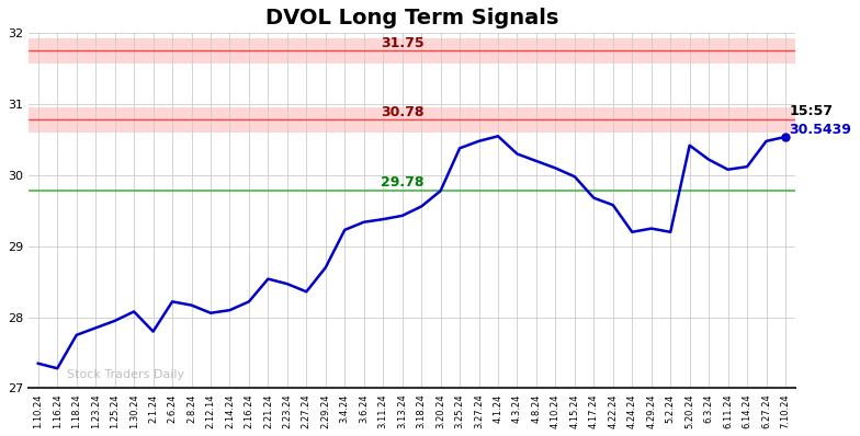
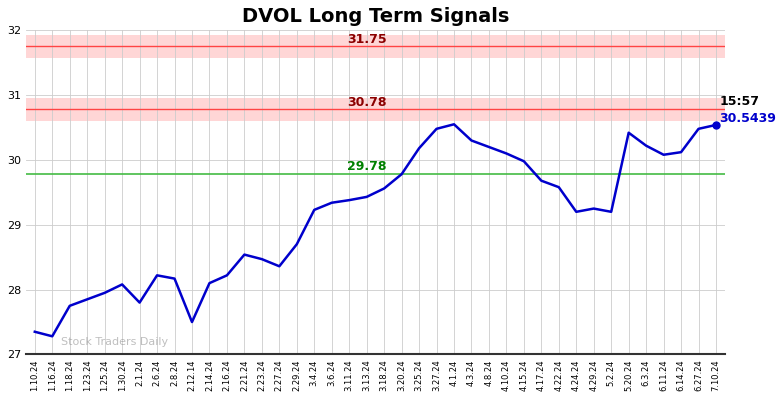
2.12.14: 28.06 -> 27.50
3.25.24: 30.38 -> 30.18
